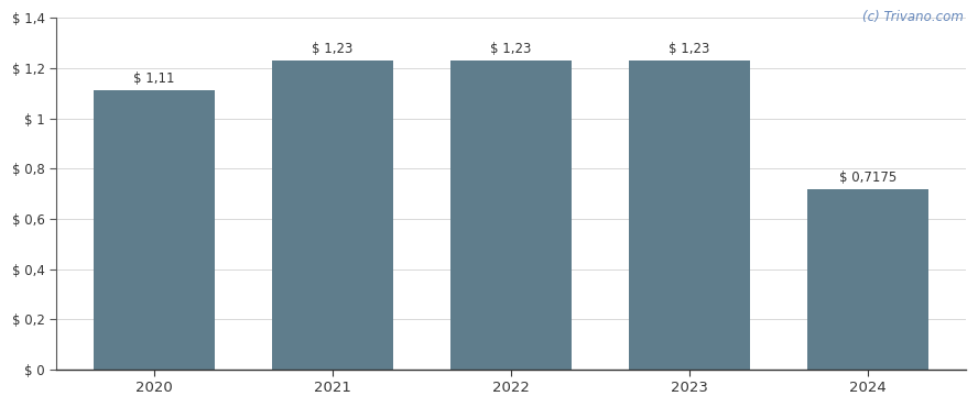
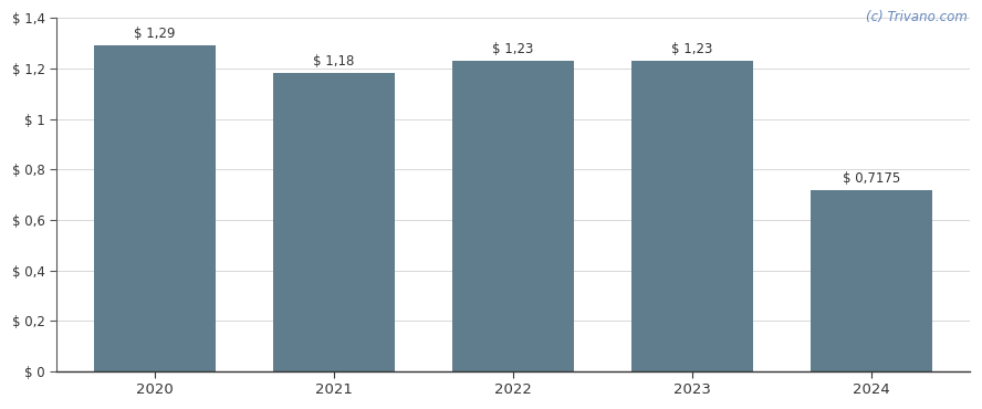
2020: 1,11 -> 1,29
2021: 1,23 -> 1,18
